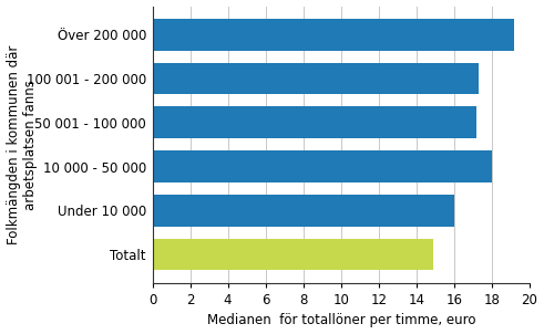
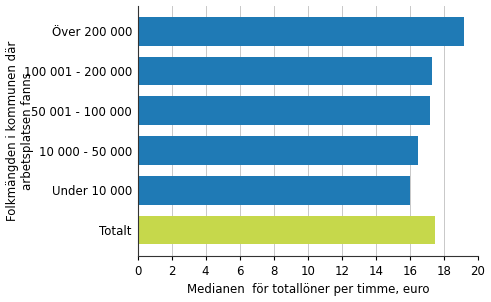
10 000 - 50 000: 18.0 -> 16.5
Totalt: 14.9 -> 17.5
